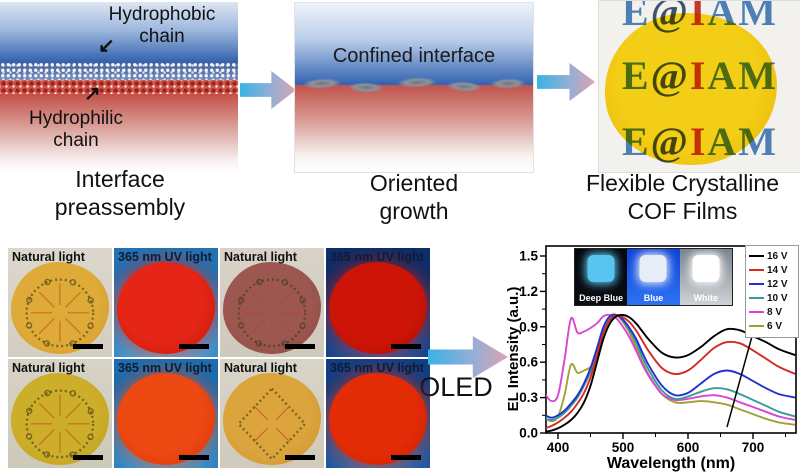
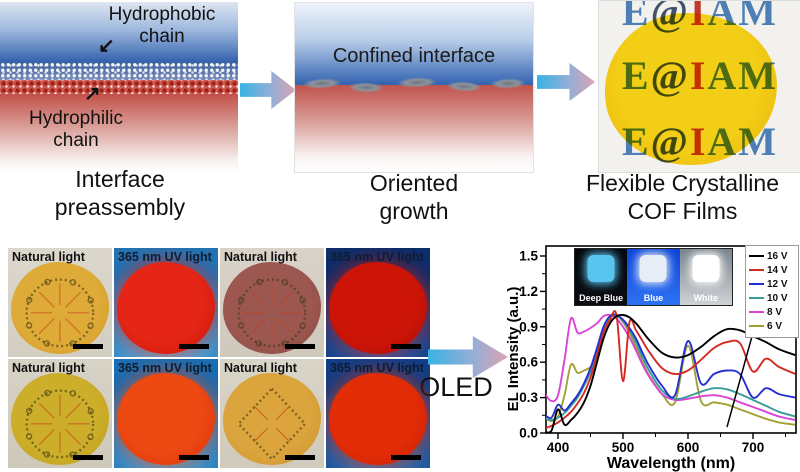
16 V/400: 0.04 -> 0.20
12 V/400: 0.15 -> 0.24
14 V/500: 0.98 -> 0.44
12 V/600: 0.34 -> 0.78
6 V/600: 0.26 -> 0.74
14 V/700: 0.70 -> 0.52
12 V/700: 0.44 -> 0.30
